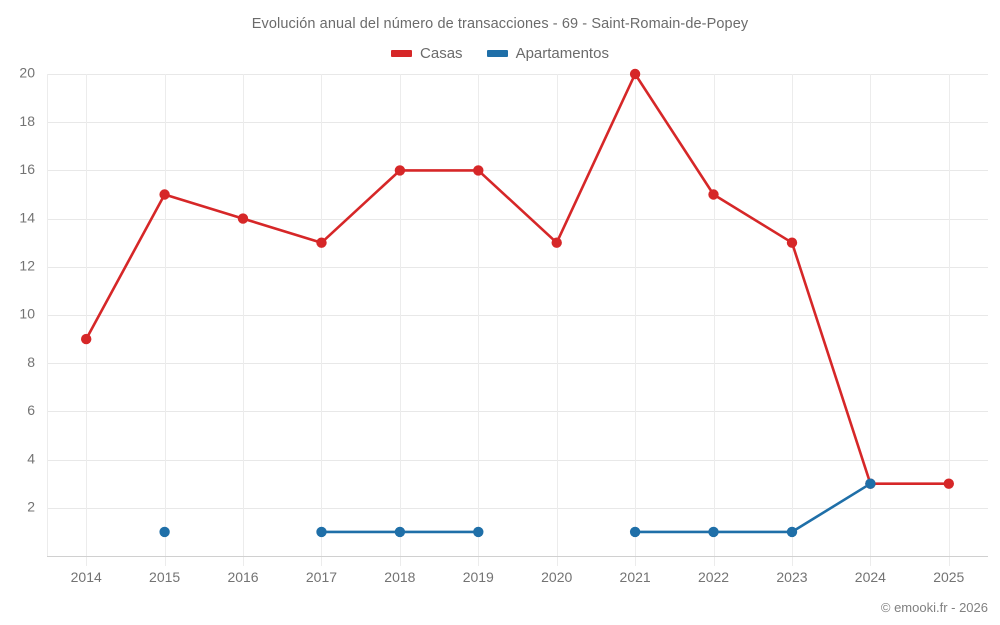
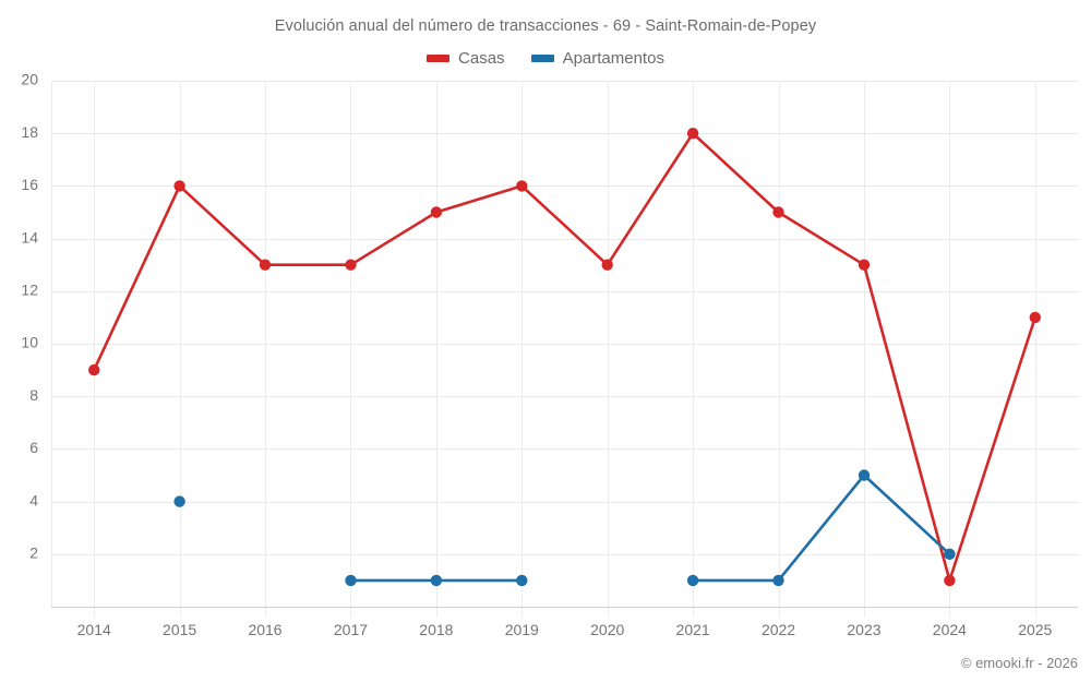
Casas/2015: 15 -> 16
Apartamentos/2015: 1 -> 4
Casas/2016: 14 -> 13
Casas/2018: 16 -> 15
Casas/2021: 20 -> 18
Apartamentos/2023: 1 -> 5
Casas/2024: 3 -> 1
Apartamentos/2024: 3 -> 2
Casas/2025: 3 -> 11
